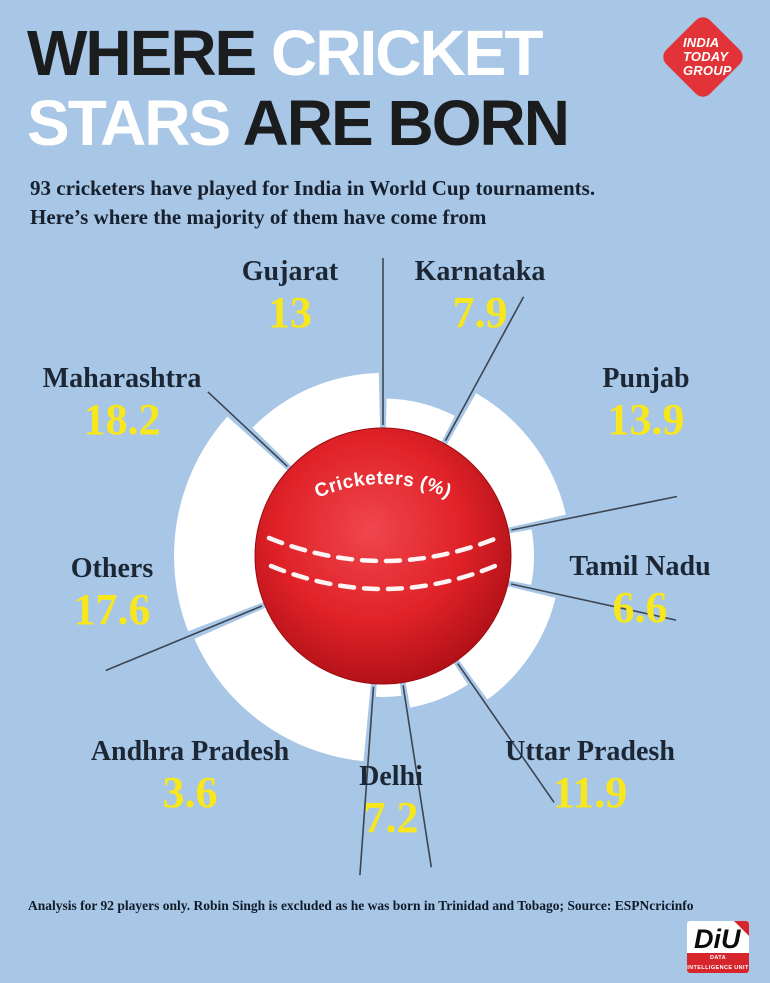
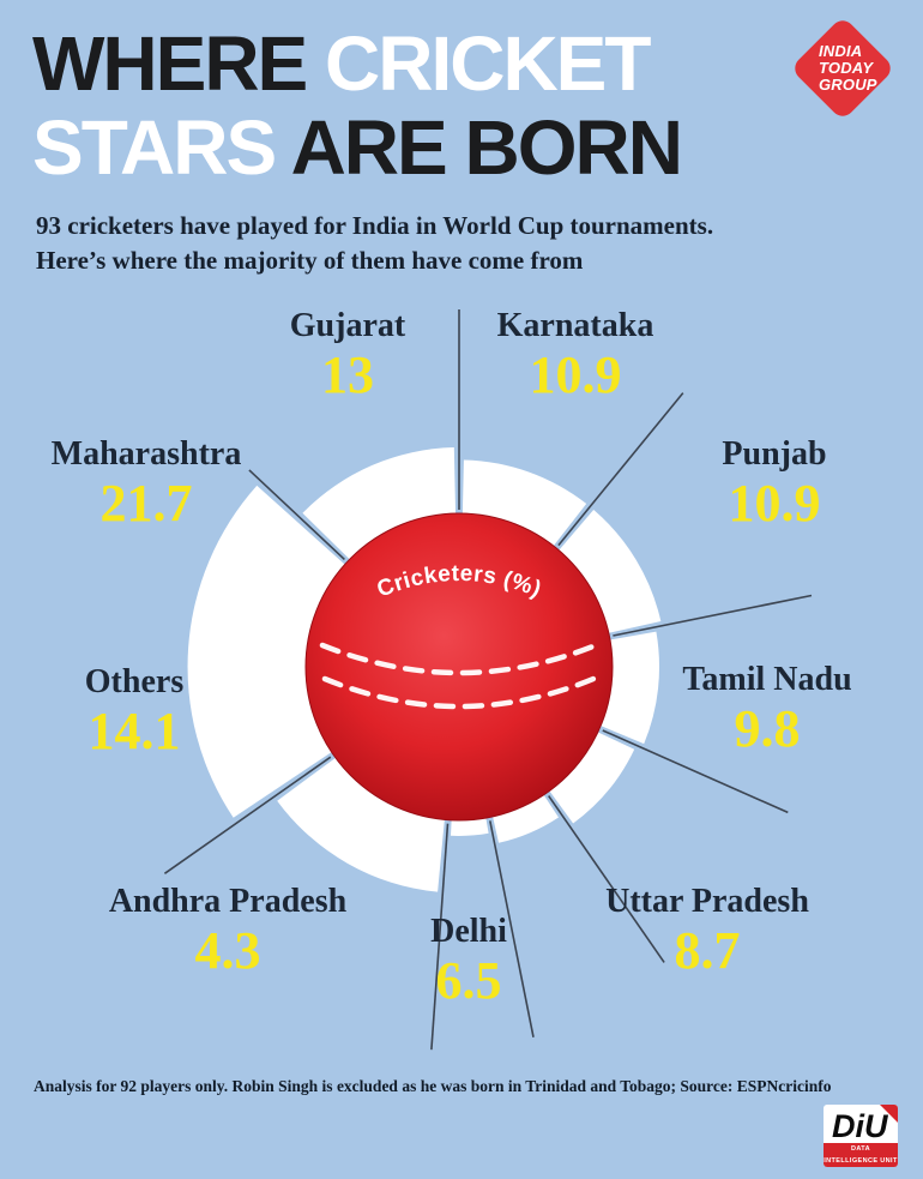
Karnataka: 7.9 -> 10.9
Punjab: 13.9 -> 10.9
Tamil Nadu: 6.6 -> 9.8
Uttar Pradesh: 11.9 -> 8.7
Delhi: 7.2 -> 6.5
Andhra Pradesh: 3.6 -> 4.3
Others: 17.6 -> 14.1
Maharashtra: 18.2 -> 21.7
